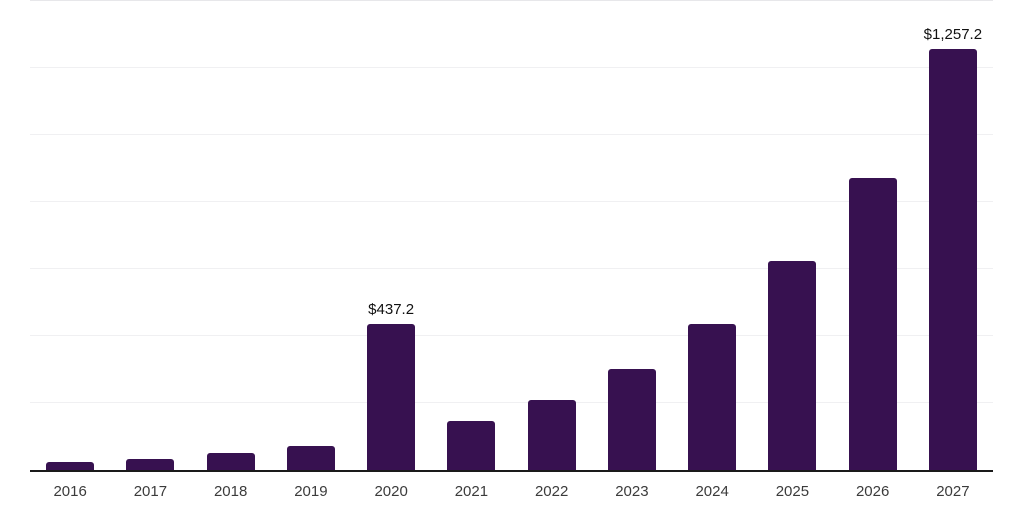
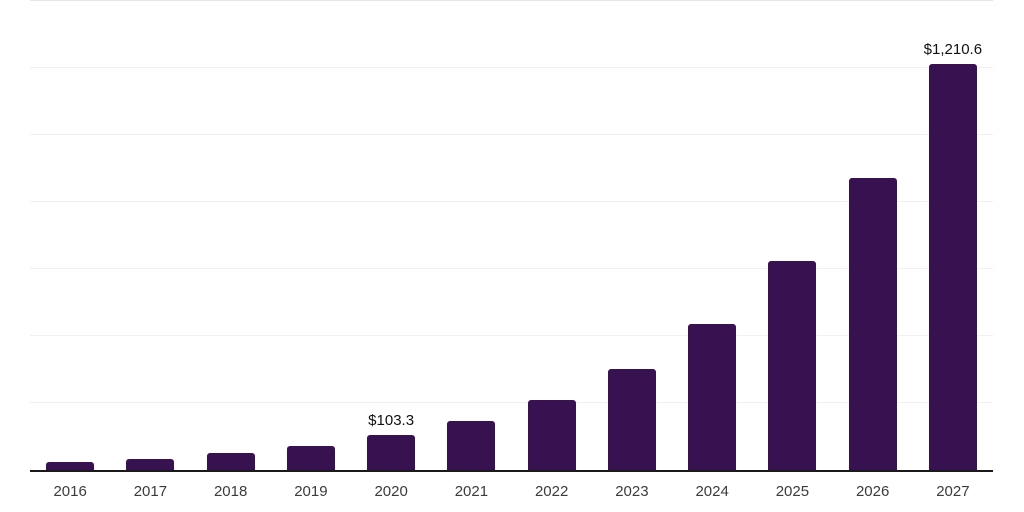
2020: $437.2 -> $103.3
2027: $1,257.2 -> $1,210.6
